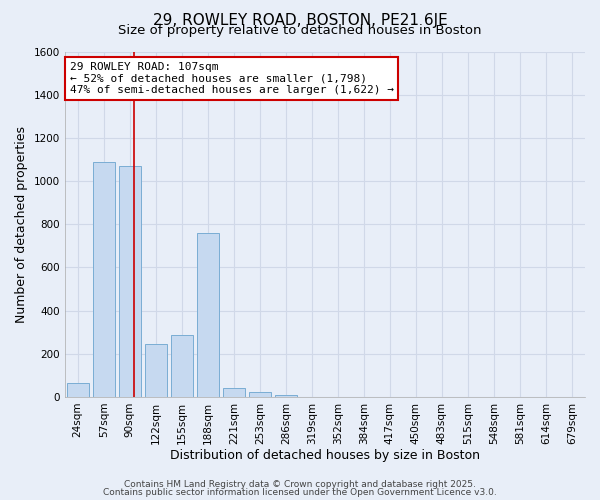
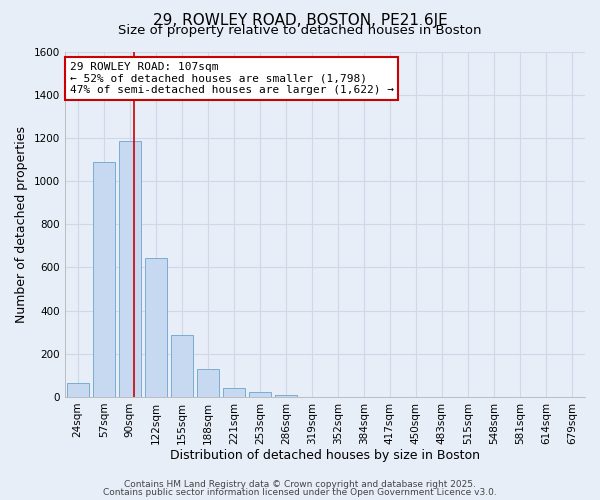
90sqm: 1070 -> 1185
122sqm: 245 -> 645
188sqm: 760 -> 130
